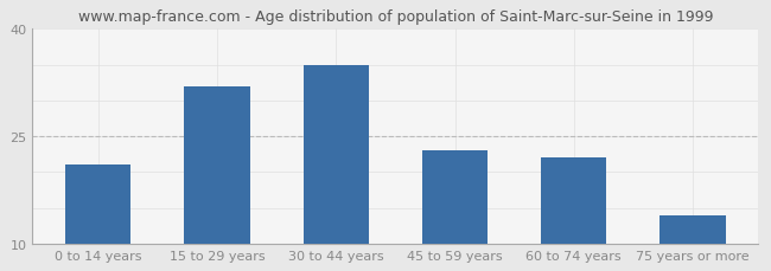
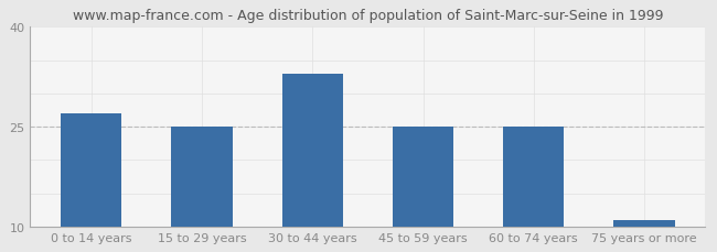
0 to 14 years: 21 -> 27
15 to 29 years: 32 -> 25
30 to 44 years: 35 -> 33
45 to 59 years: 23 -> 25
60 to 74 years: 22 -> 25
75 years or more: 14 -> 11
